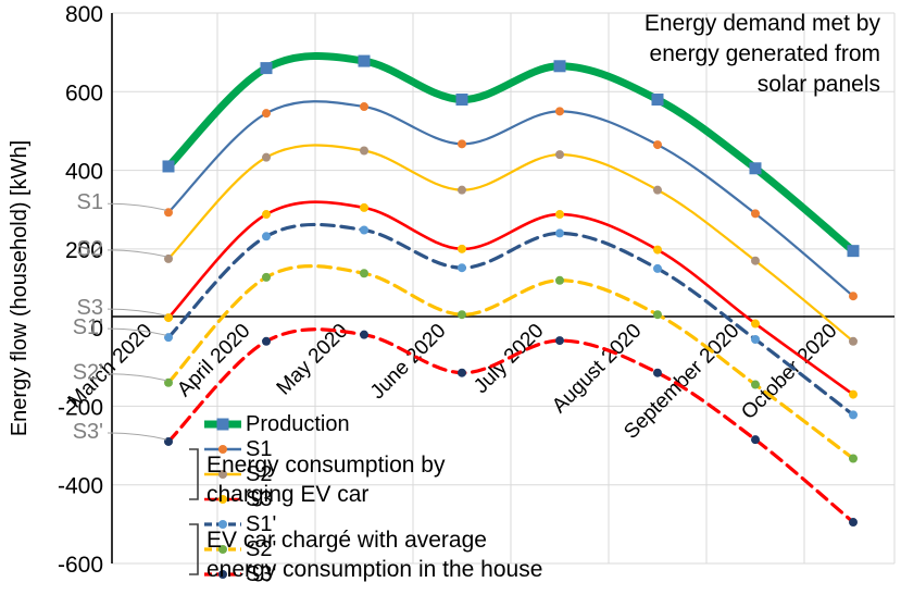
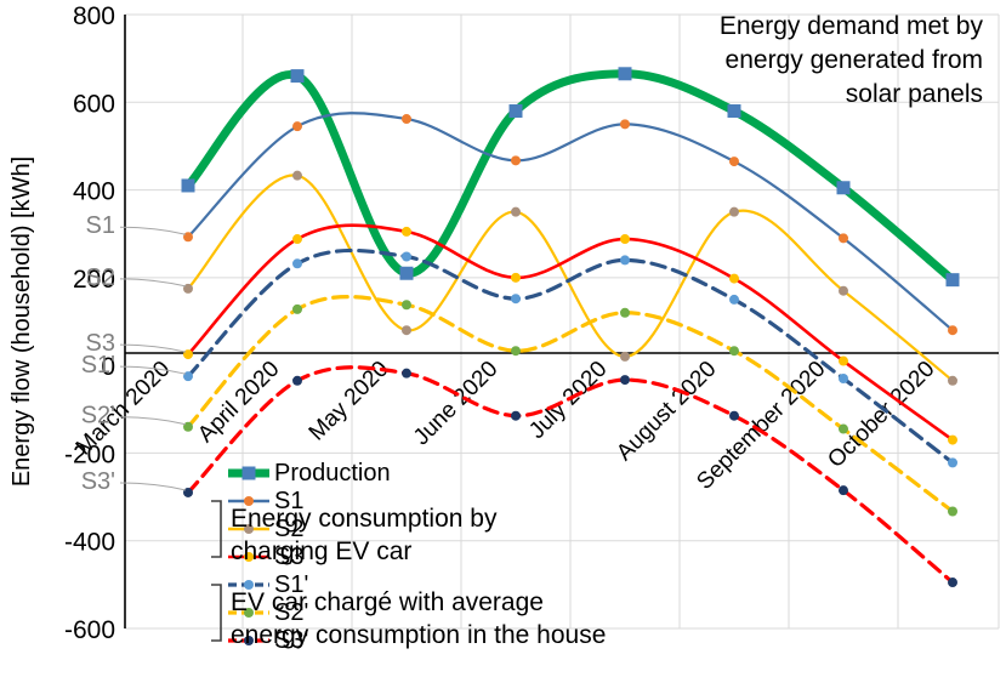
Production/May 2020: 680 -> 210
S2/May 2020: 450 -> 80
S2/July 2020: 440 -> 20
